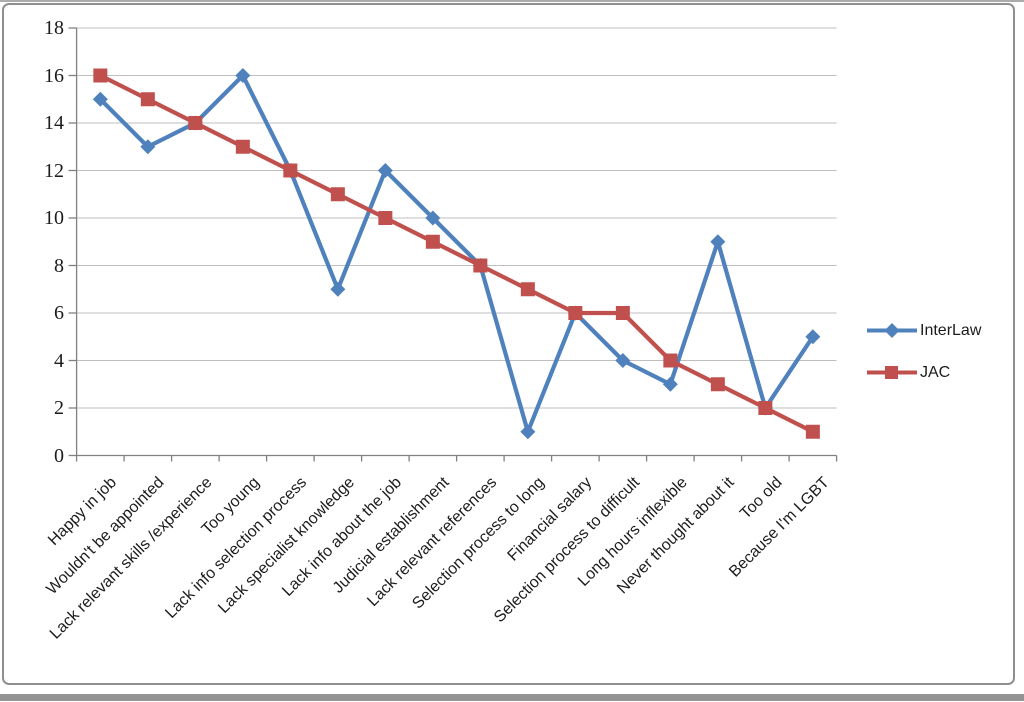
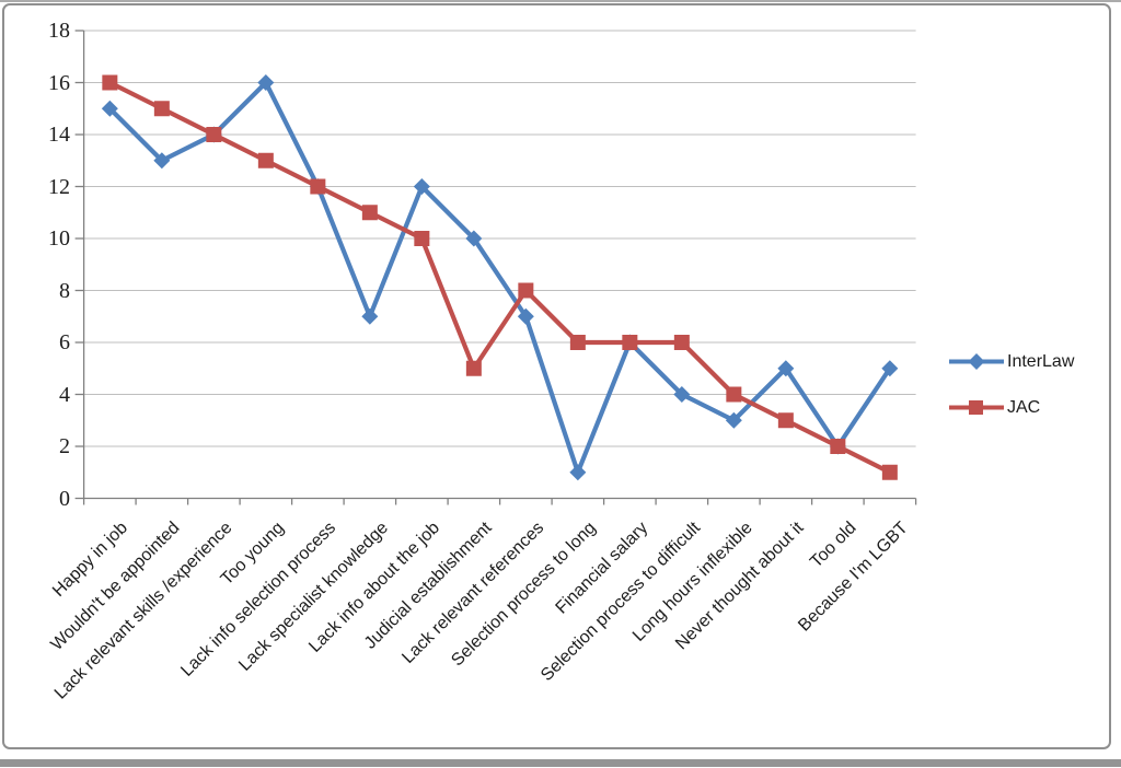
JAC/Judicial establishment: 9 -> 5
InterLaw/Lack relevant references: 8 -> 7
JAC/Selection process to long: 7 -> 6
InterLaw/Never thought about it: 9 -> 5
